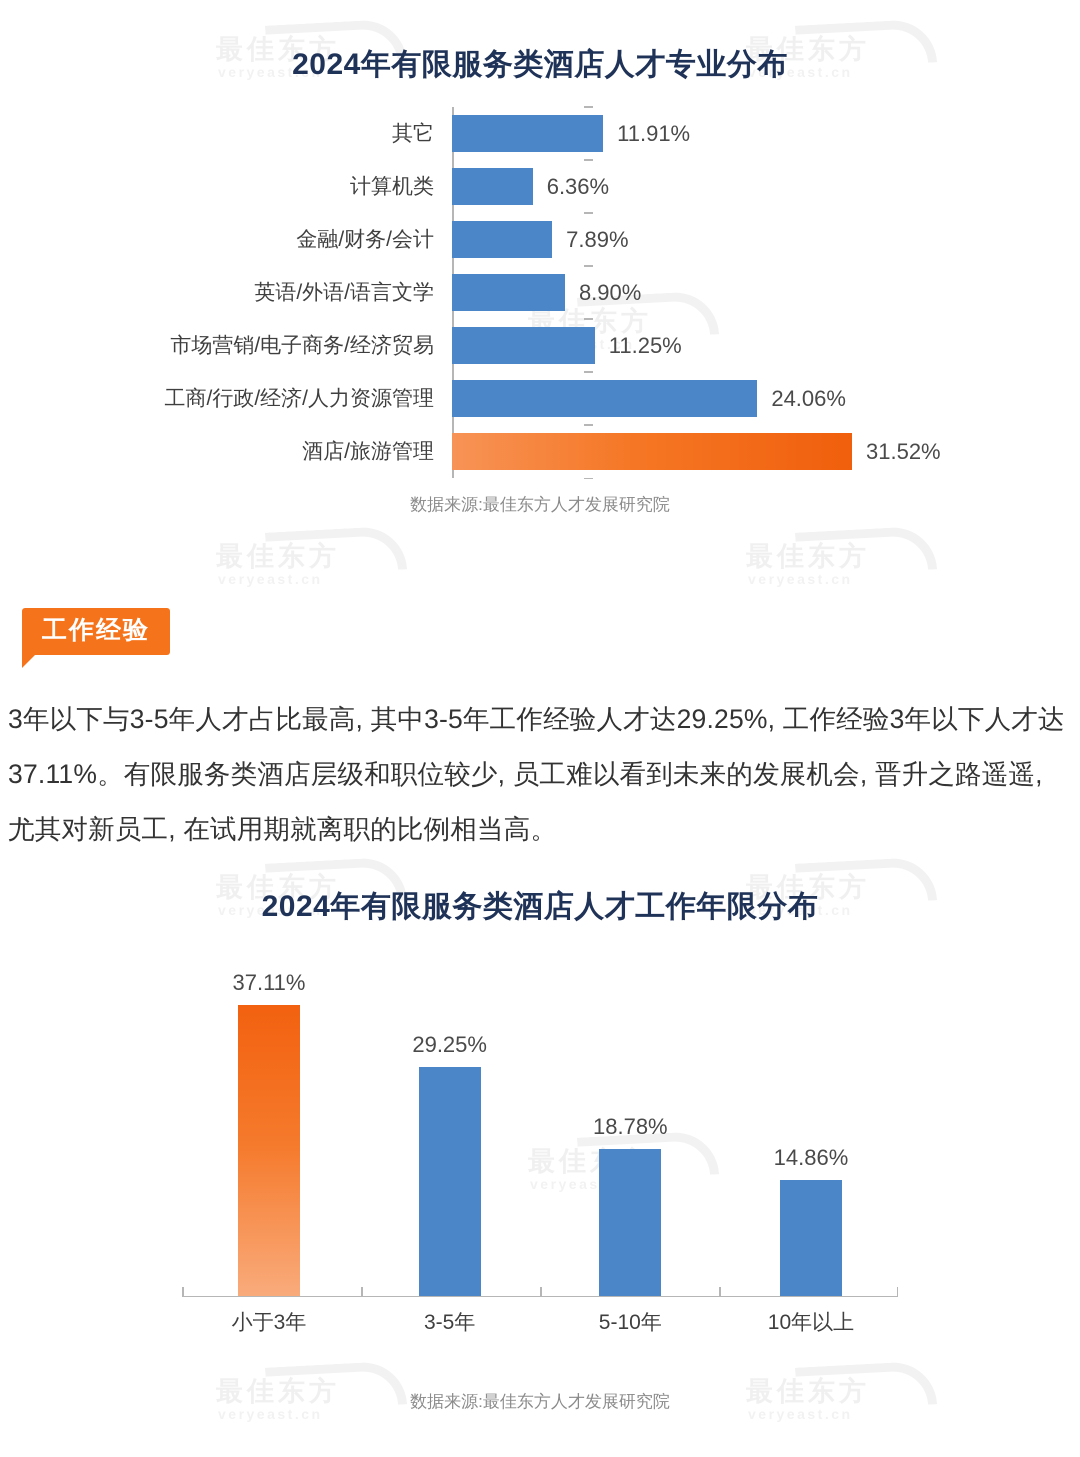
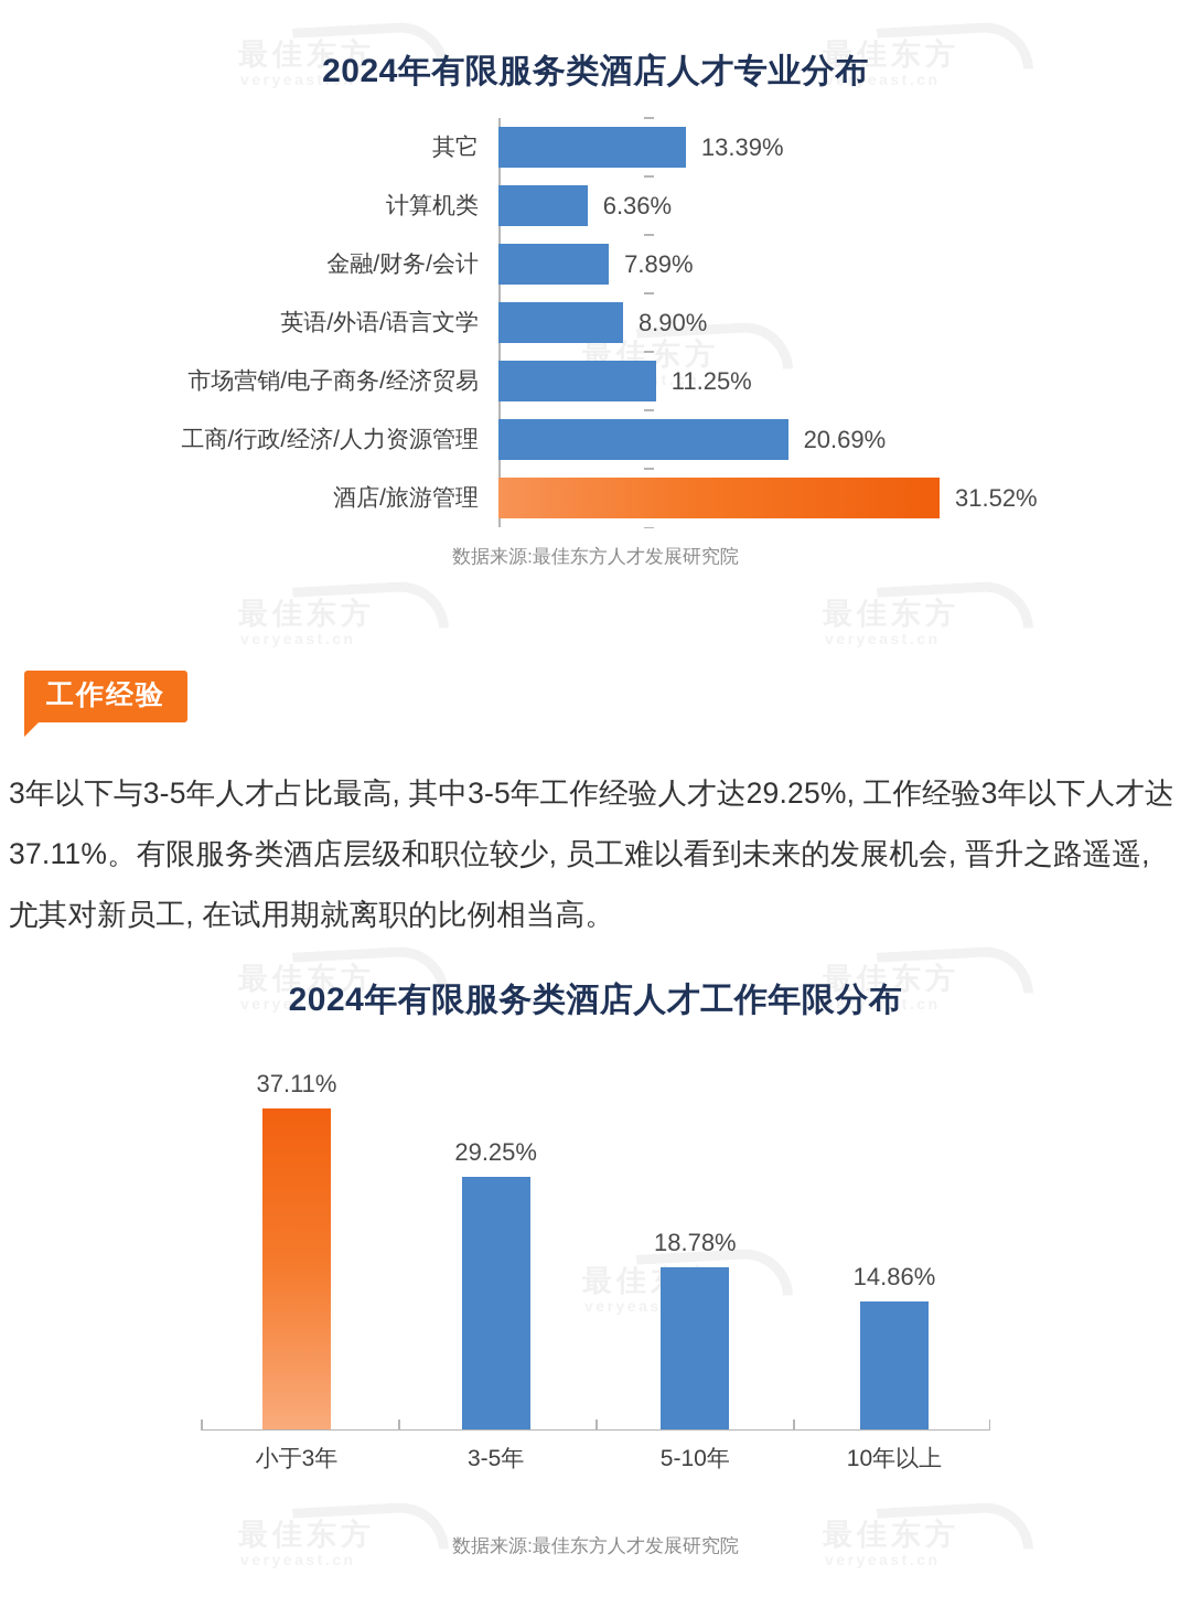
2024年有限服务类酒店人才专业分布/其它: 11.91% -> 13.39%
2024年有限服务类酒店人才专业分布/工商/行政/经济/人力资源管理: 24.06% -> 20.69%
